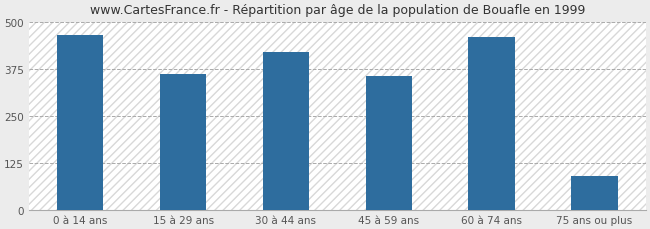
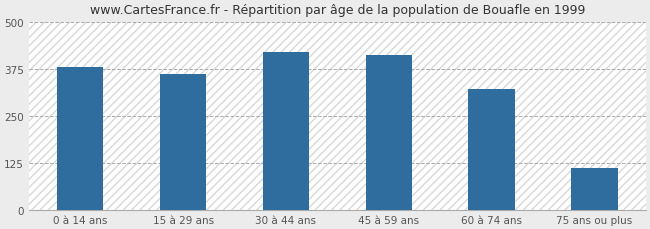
0 à 14 ans: 465 -> 378
45 à 59 ans: 355 -> 410
60 à 74 ans: 460 -> 322
75 ans ou plus: 90 -> 112
